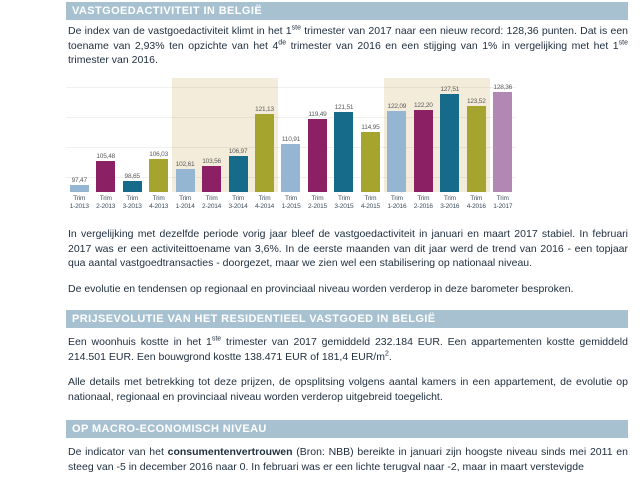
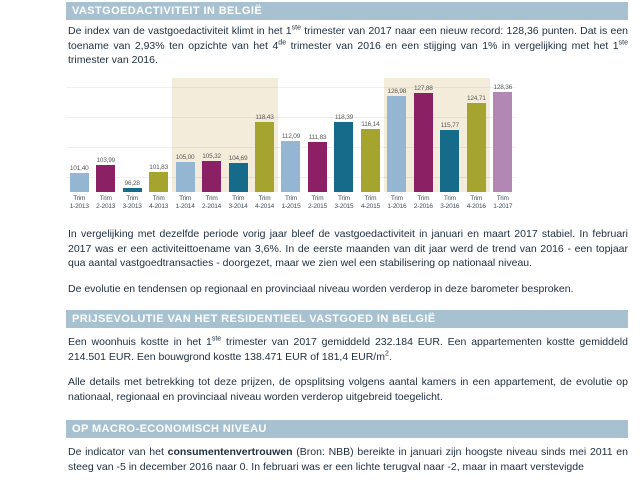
Trim 1-2013: 97,47 -> 101,40
Trim 2-2013: 105,48 -> 103,99
Trim 3-2013: 98,65 -> 96,28
Trim 4-2013: 106,03 -> 101,83
Trim 1-2014: 102,61 -> 105,00
Trim 2-2014: 103,56 -> 105,32
Trim 3-2014: 106,97 -> 104,69
Trim 4-2014: 121,13 -> 118,43
Trim 1-2015: 110,91 -> 112,09
Trim 2-2015: 119,49 -> 111,83
Trim 3-2015: 121,51 -> 118,39
Trim 4-2015: 114,95 -> 116,14
Trim 1-2016: 122,09 -> 126,98
Trim 2-2016: 122,20 -> 127,88
Trim 3-2016: 127,51 -> 115,77
Trim 4-2016: 123,52 -> 124,71
